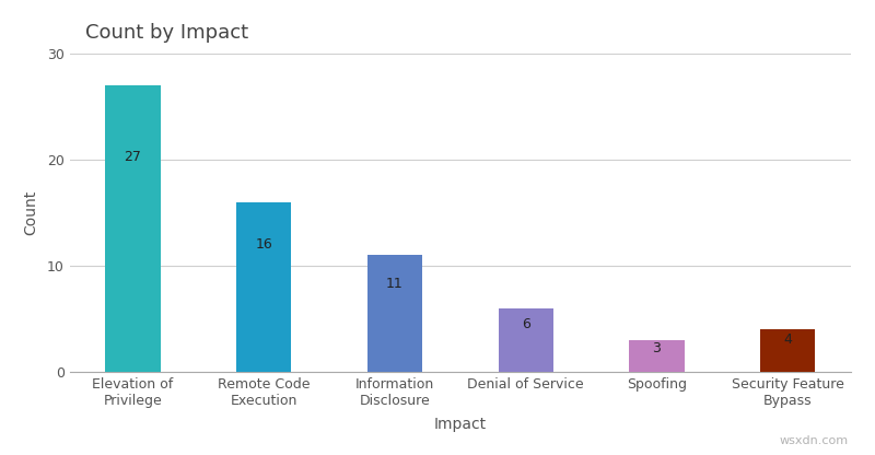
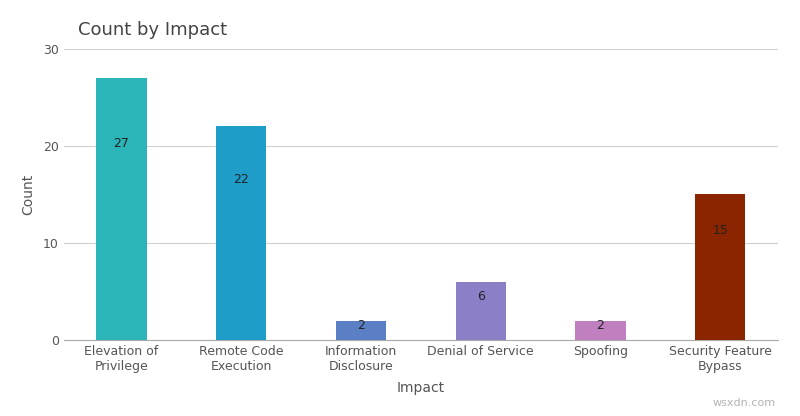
Remote Code Execution: 16 -> 22
Information Disclosure: 11 -> 2
Spoofing: 3 -> 2
Security Feature Bypass: 4 -> 15
